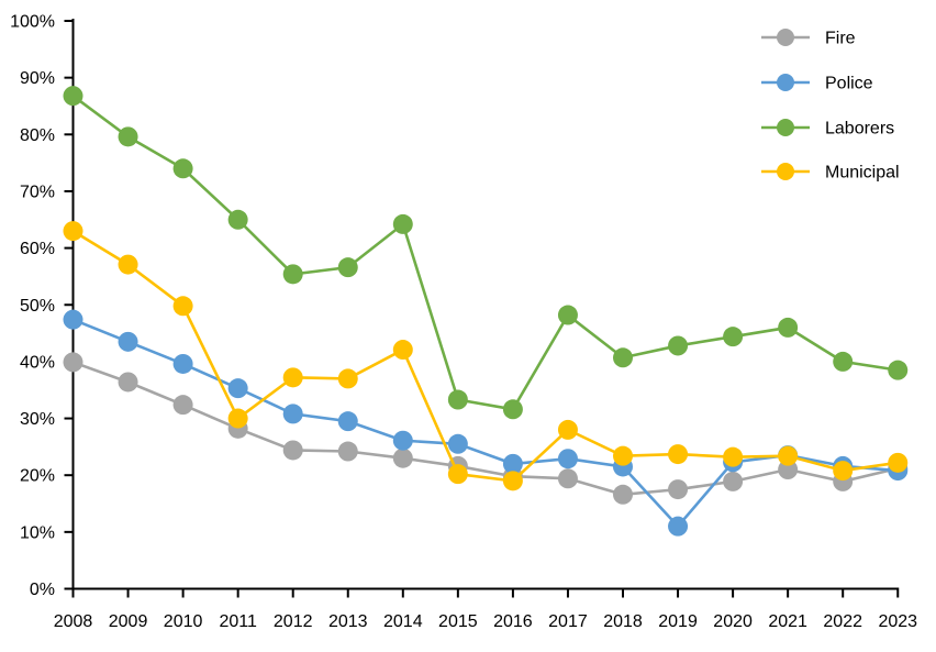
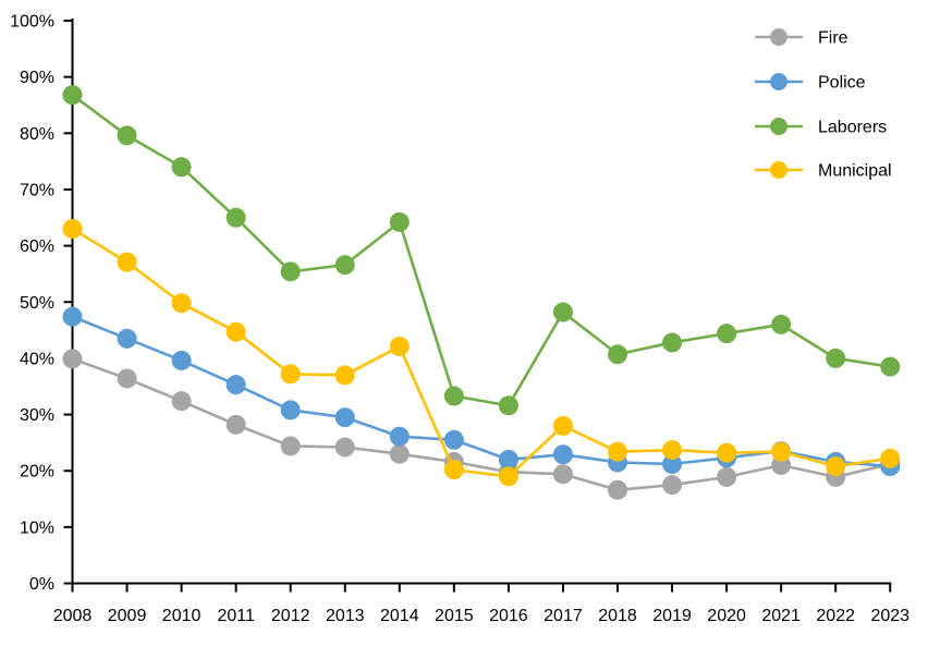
Municipal/2011: 30% -> 45%
Police/2019: 11% -> 21%
